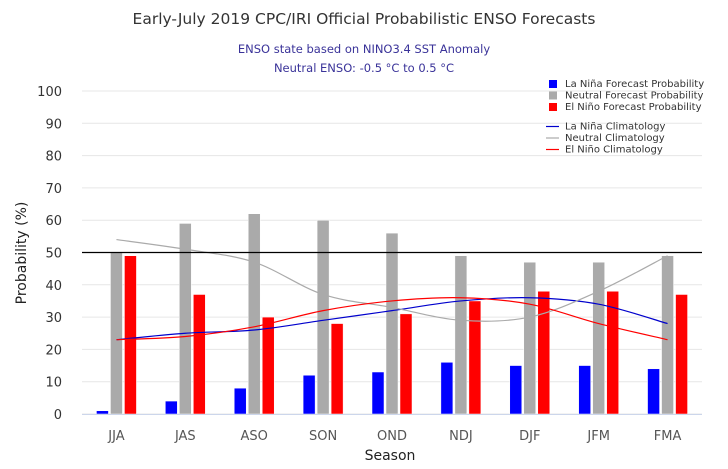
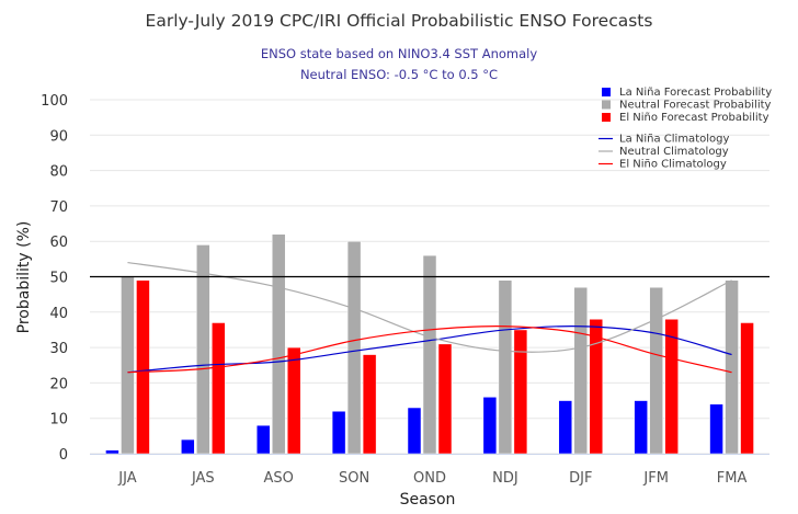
Neutral Climatology/SON: 37 -> 41
